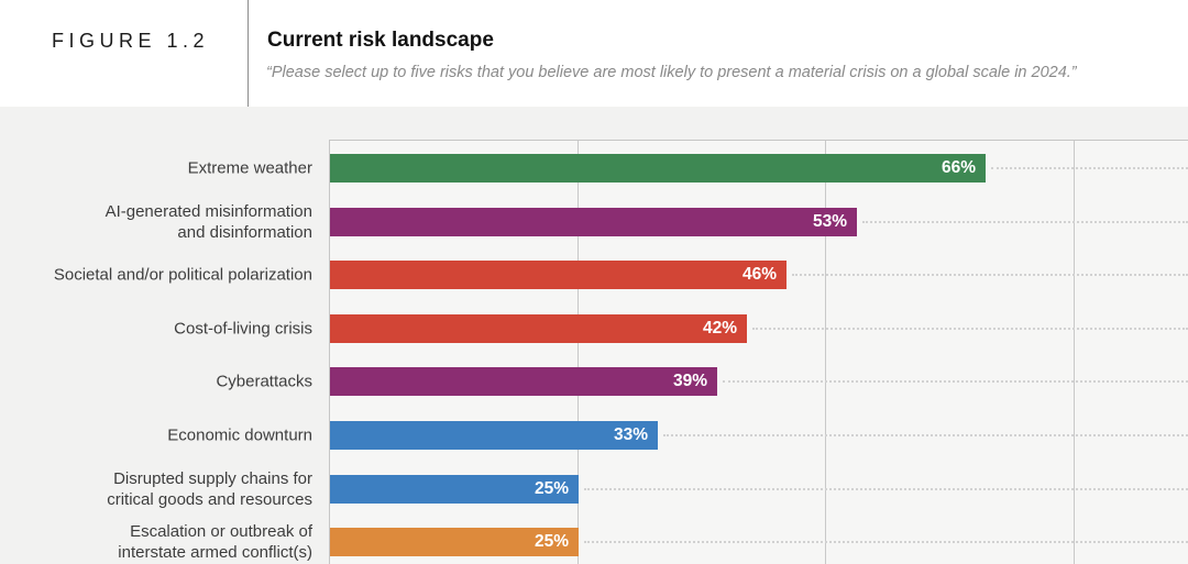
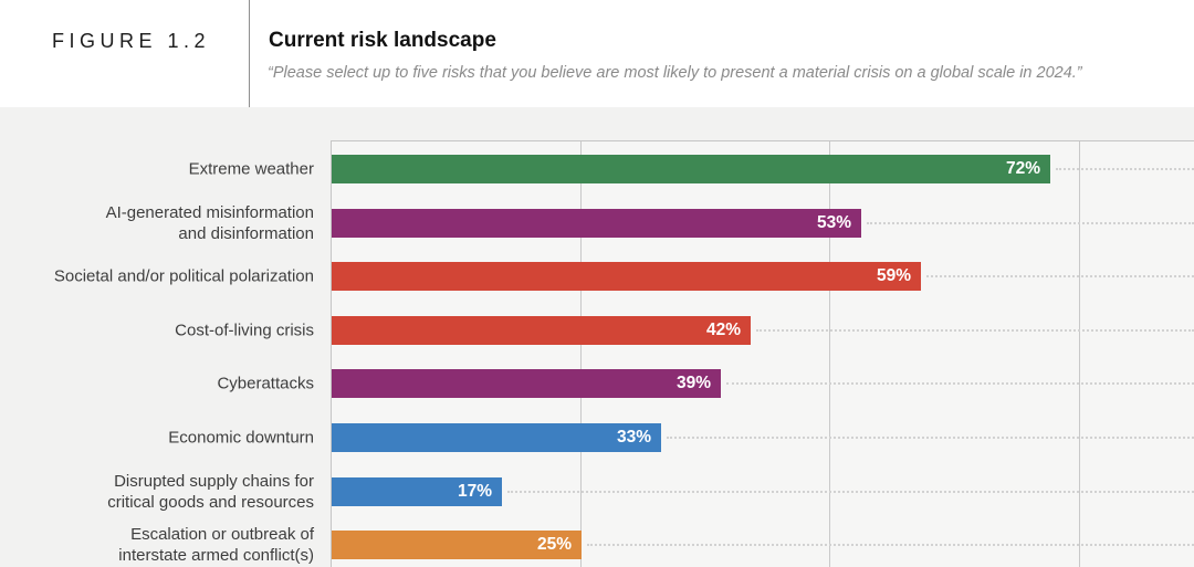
Extreme weather: 66% -> 72%
Societal and/or political polarization: 46% -> 59%
Disrupted supply chains for critical goods and resources: 25% -> 17%
